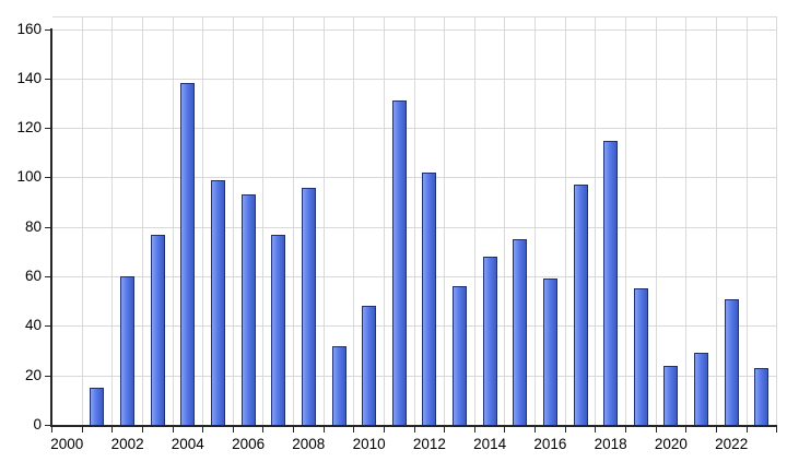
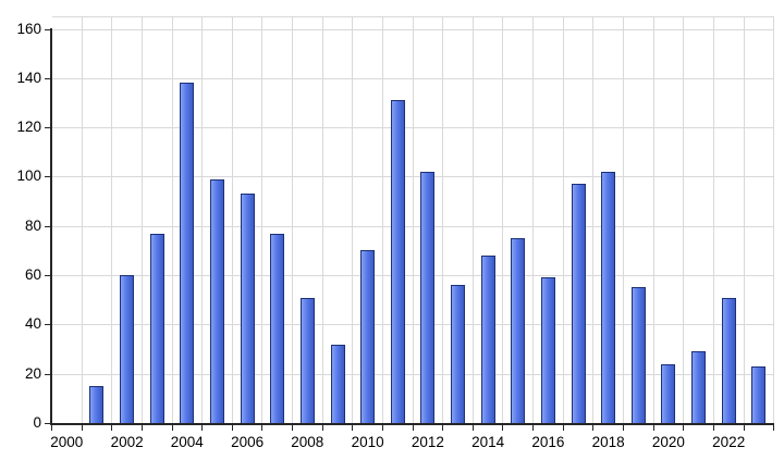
2008: 96 -> 51
2010: 48 -> 70
2018: 115 -> 102
